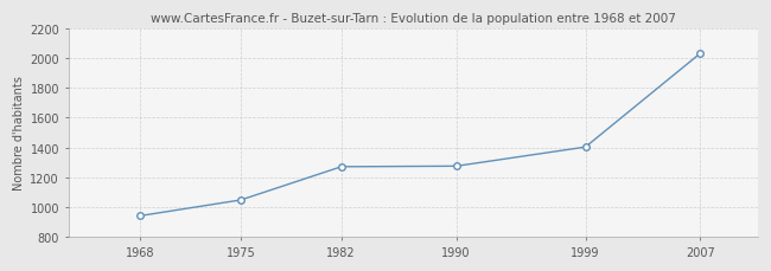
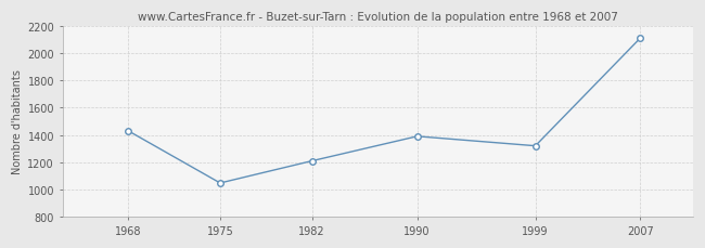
1968: 940 -> 1430
1982: 1270 -> 1210
1990: 1280 -> 1390
1999: 1400 -> 1320
2007: 2030 -> 2110
